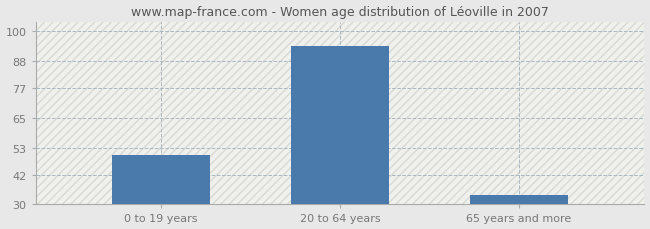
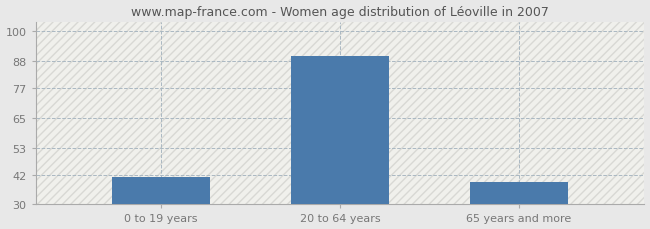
0 to 19 years: 50 -> 41
20 to 64 years: 94 -> 90
65 years and more: 34 -> 39
